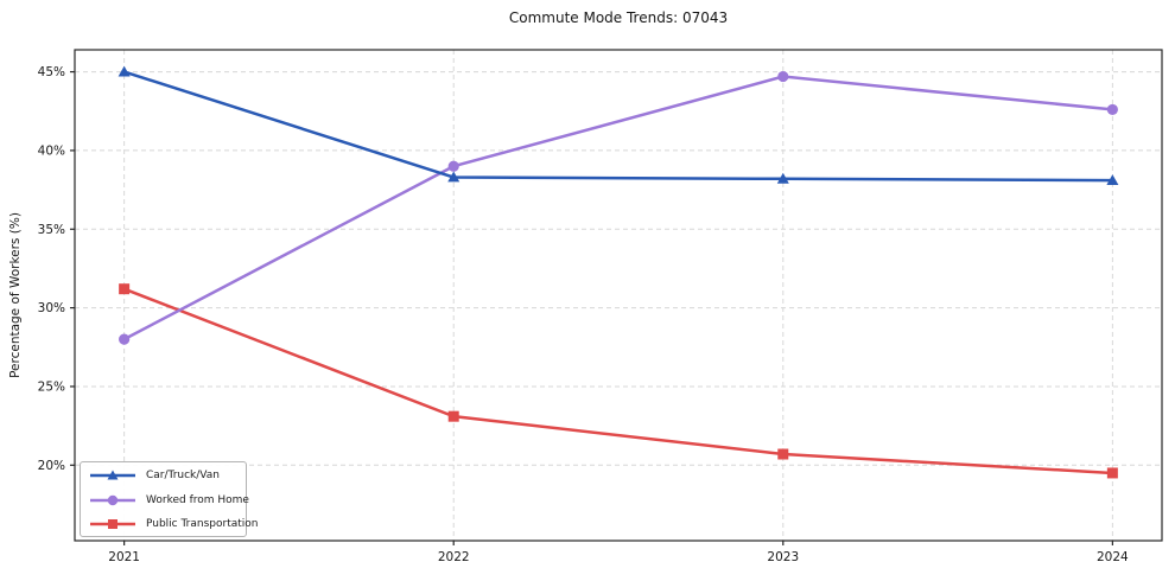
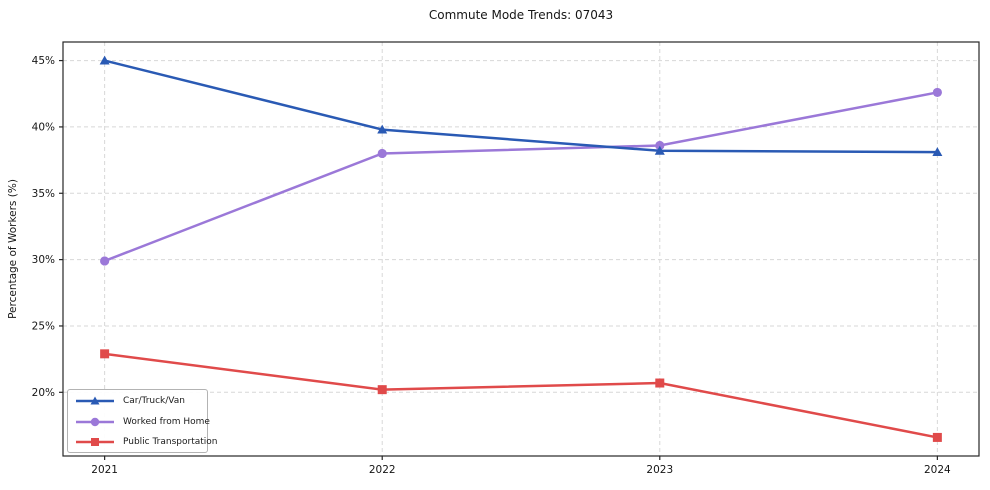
Worked from Home/2021: 28.0% -> 29.9%
Public Transportation/2021: 31.2% -> 22.9%
Car/Truck/Van/2022: 38.3% -> 39.8%
Worked from Home/2022: 39.0% -> 38.0%
Public Transportation/2022: 23.1% -> 20.2%
Worked from Home/2023: 44.7% -> 38.6%
Public Transportation/2024: 19.5% -> 16.6%
